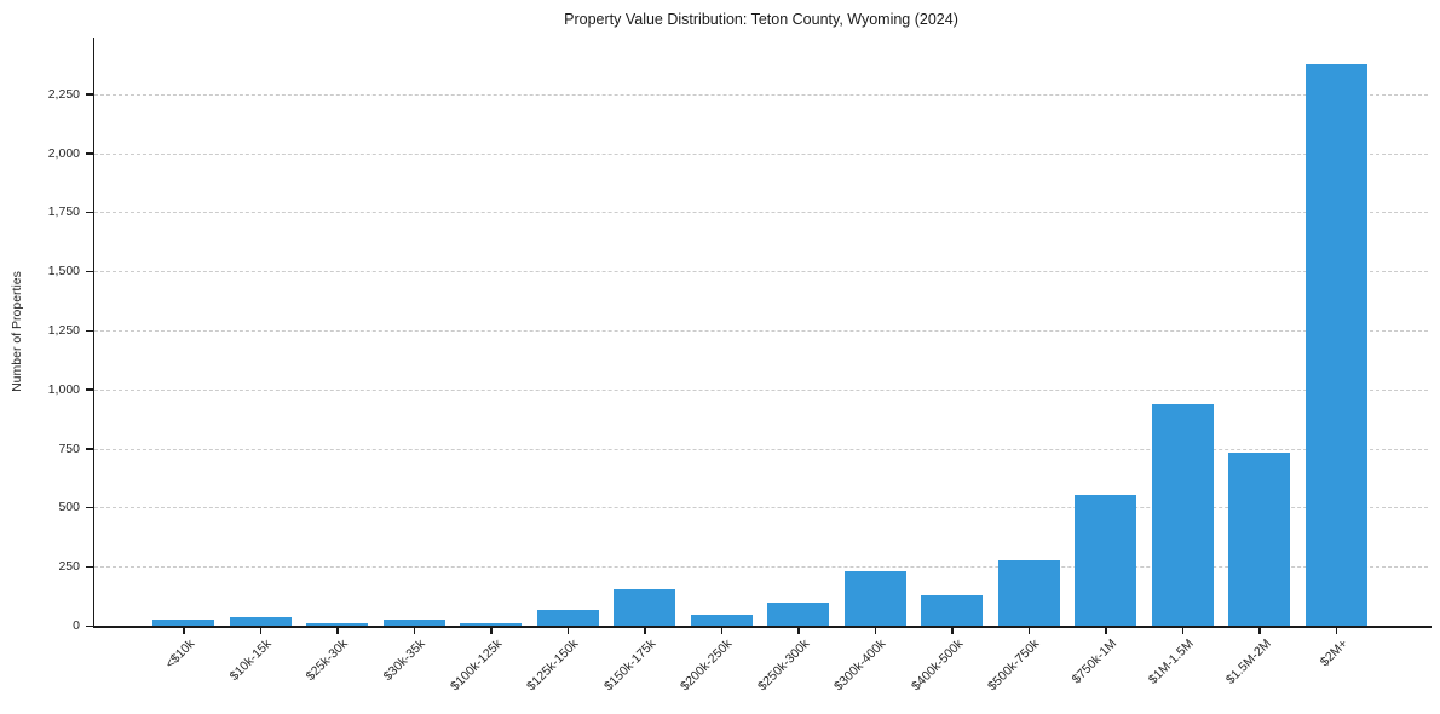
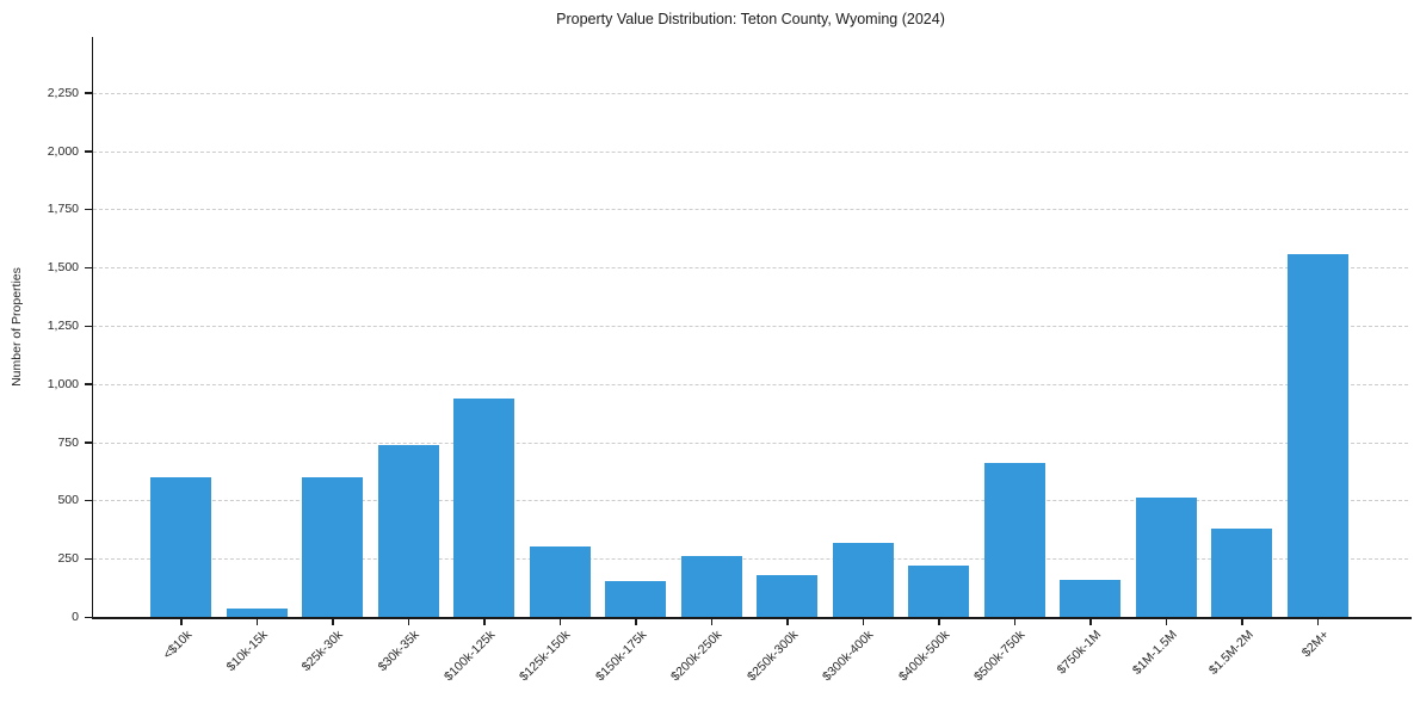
<$10k: 20 -> 600
$25k-30k: 10 -> 600
$30k-35k: 30 -> 740
$100k-125k: 10 -> 940
$125k-150k: 60 -> 300
$200k-250k: 40 -> 260
$250k-300k: 100 -> 180
$300k-400k: 230 -> 320
$400k-500k: 130 -> 220
$500k-750k: 280 -> 660
$750k-1M: 560 -> 160
$1M-1.5M: 940 -> 510
$1.5M-2M: 740 -> 380
$2M+: 2380 -> 1560
